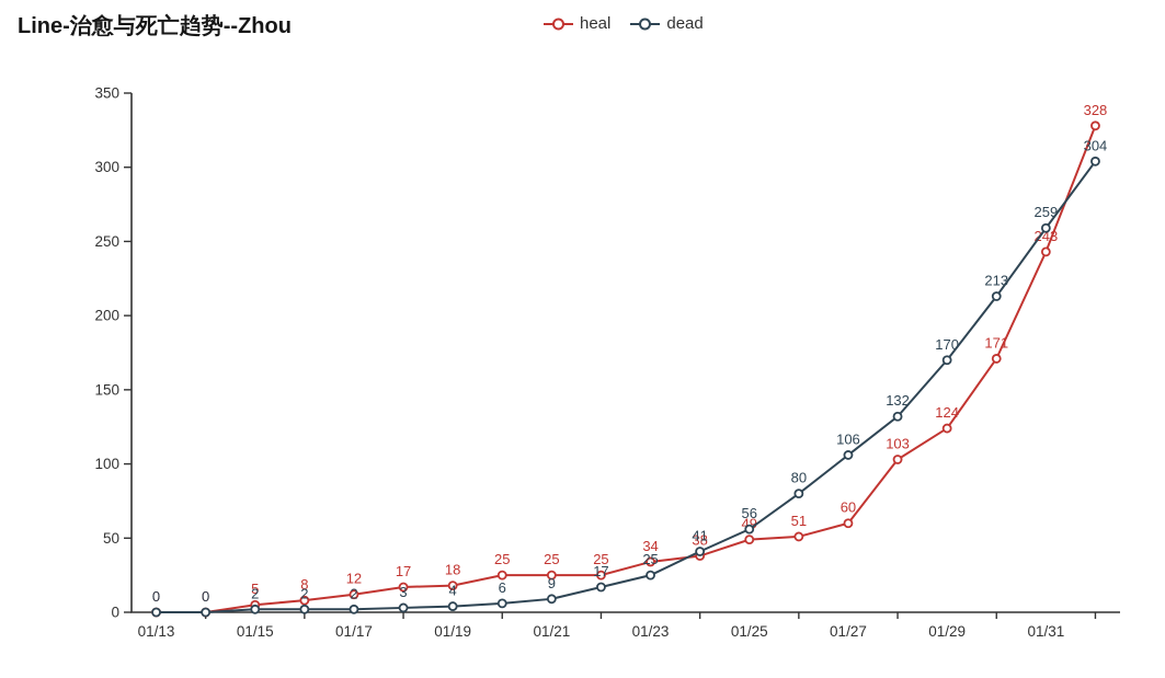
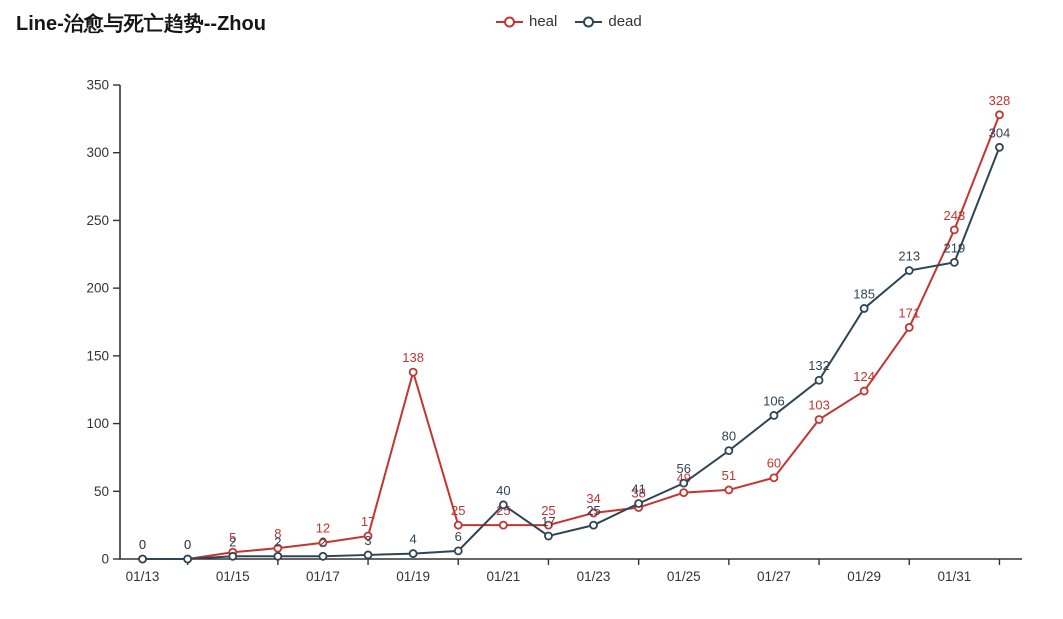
heal/01/19: 18 -> 138
dead/01/21: 9 -> 40
dead/01/29: 170 -> 185
dead/01/31: 259 -> 219
